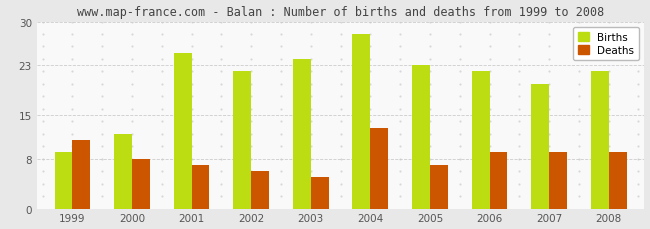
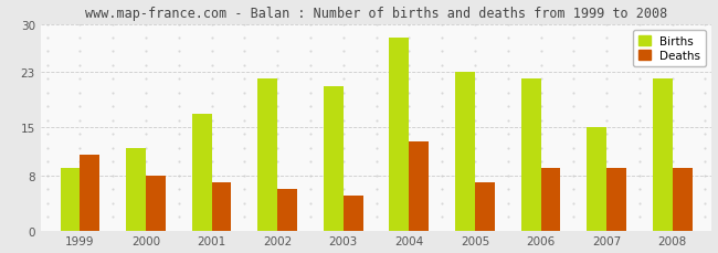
Births/2001: 25 -> 17
Births/2003: 24 -> 21
Births/2007: 20 -> 15
